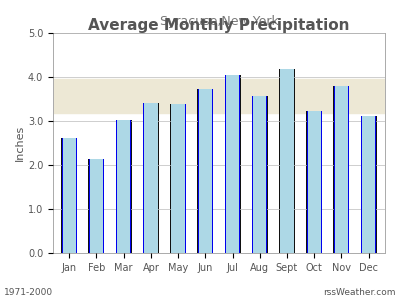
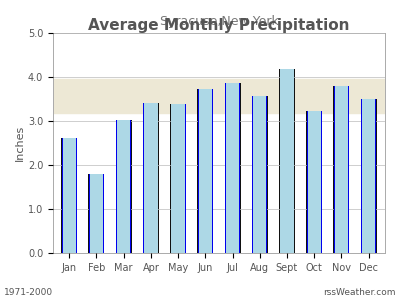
Feb: 2.14 -> 1.80
Jul: 4.05 -> 3.85
Dec: 3.12 -> 3.50
